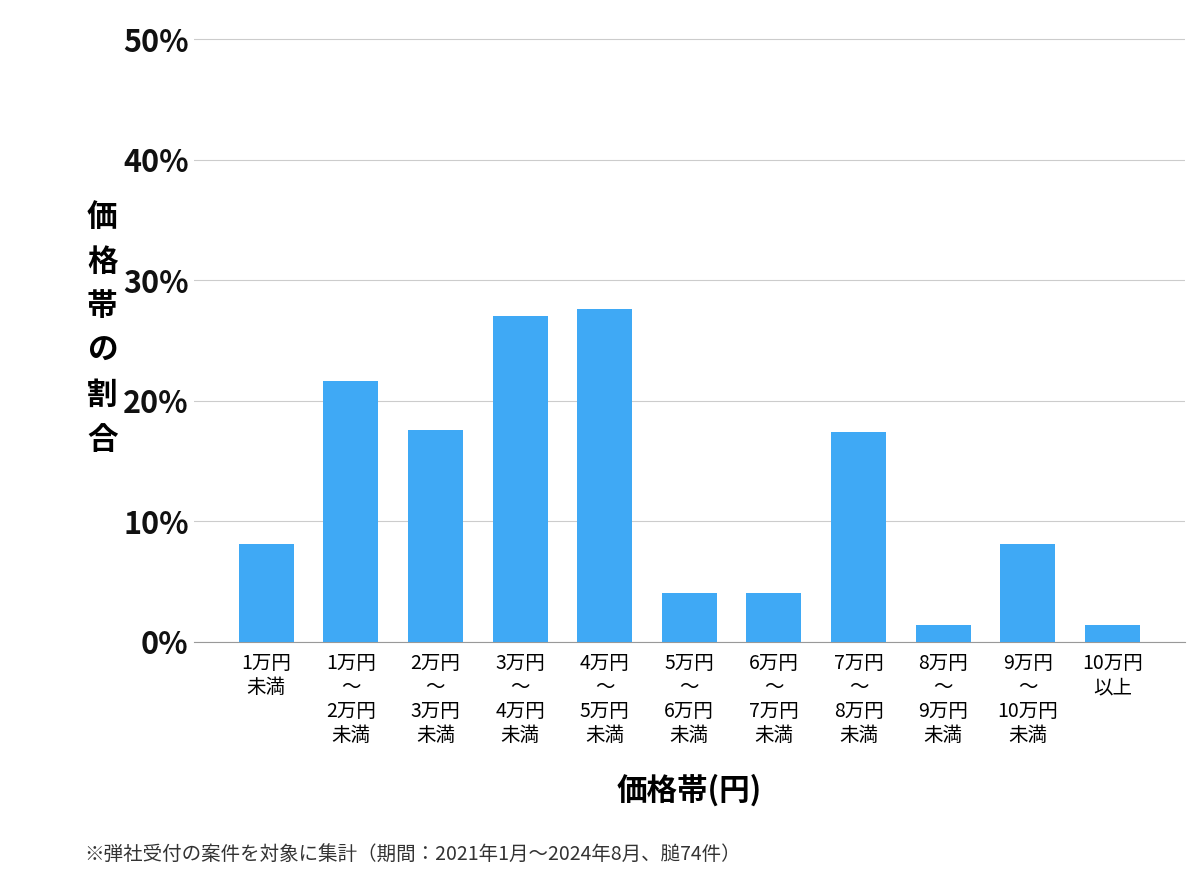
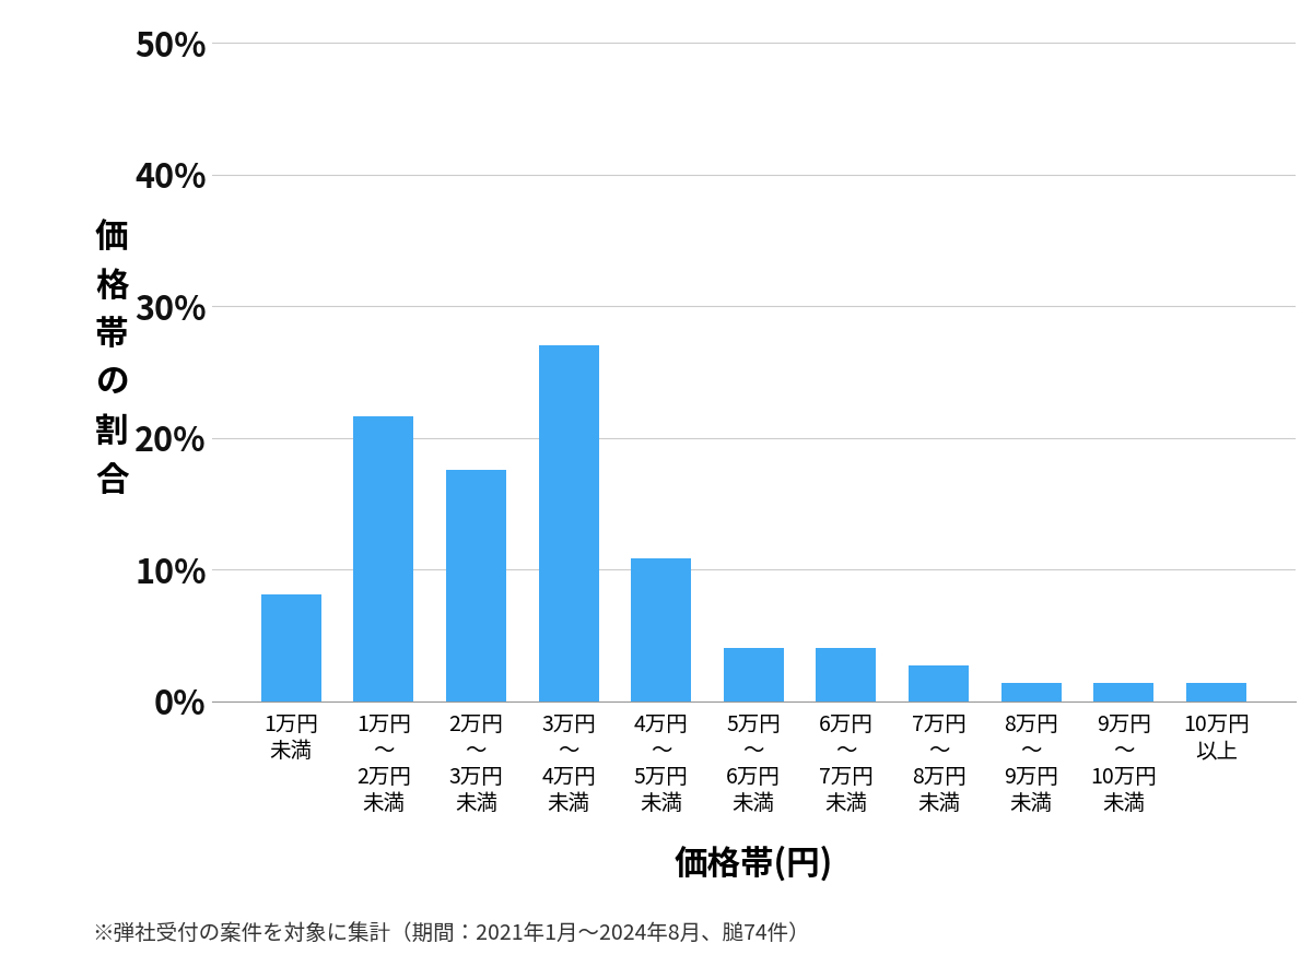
4万円 ～ 5万円 未満: 27.6% -> 10.8%
7万円 ～ 8万円 未満: 17.4% -> 2.7%
9万円 ～ 10万円 未満: 8.1% -> 1.4%
